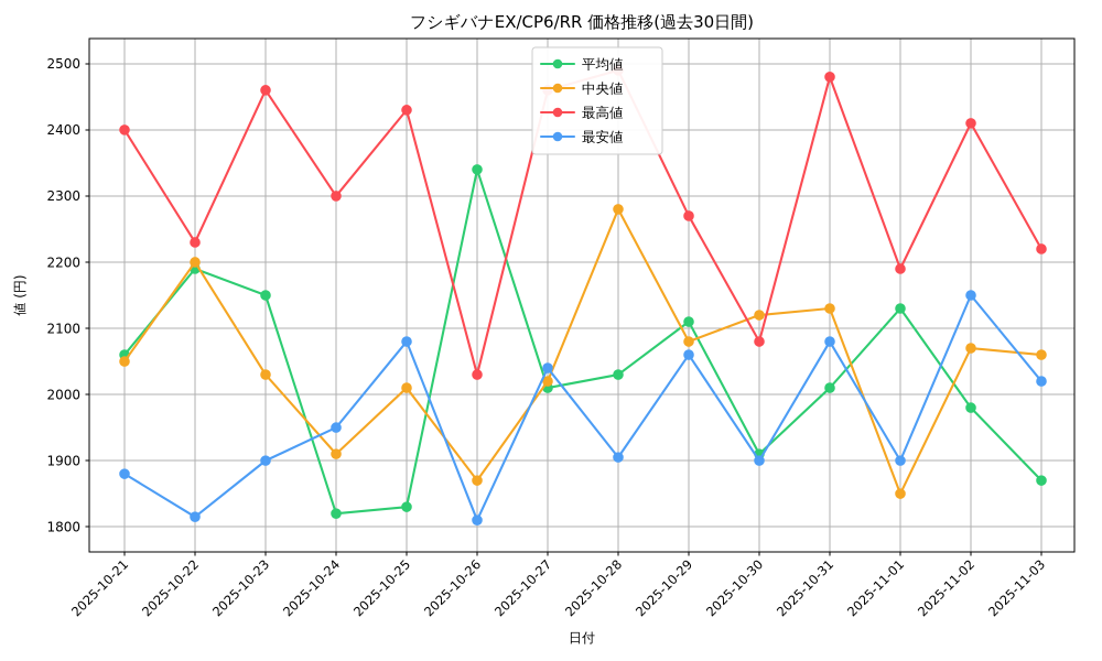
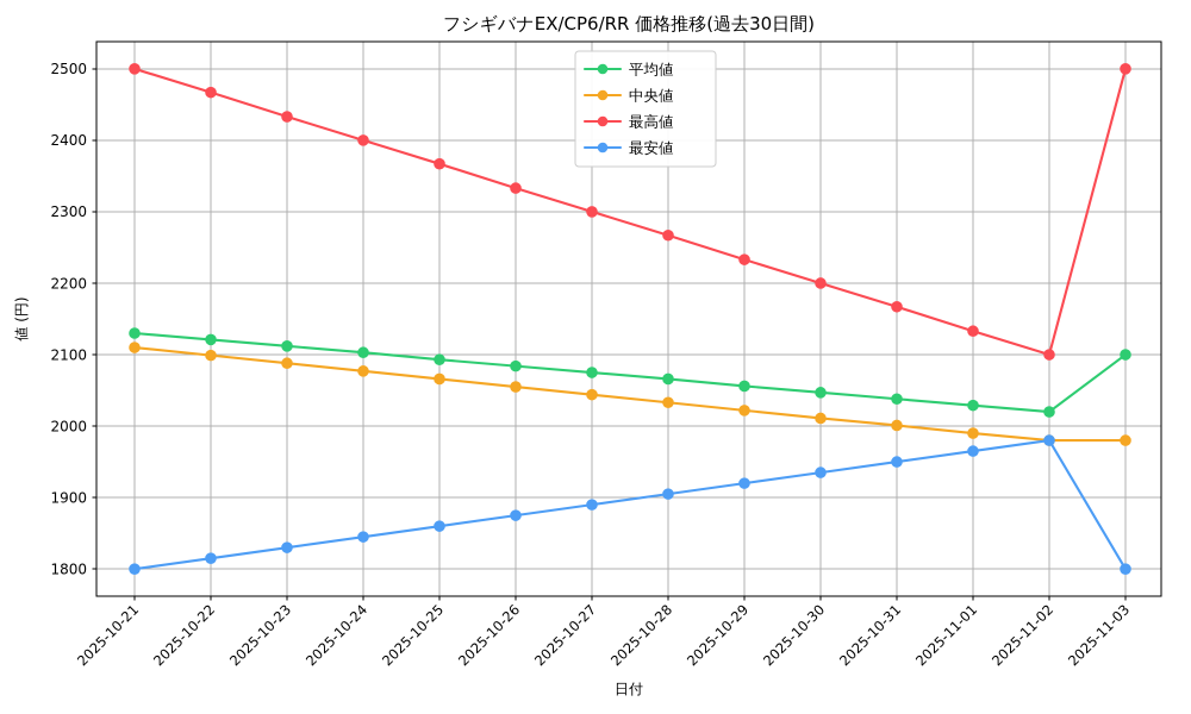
平均値/2025-10-21: 2060 -> 2130
中央値/2025-10-21: 2050 -> 2110
最高値/2025-10-21: 2400 -> 2500
最安値/2025-10-21: 1880 -> 1800
平均値/2025-10-22: 2190 -> 2120
中央値/2025-10-22: 2200 -> 2100
最高値/2025-10-22: 2230 -> 2470
平均値/2025-10-23: 2150 -> 2110
中央値/2025-10-23: 2030 -> 2090
最高値/2025-10-23: 2460 -> 2430
最安値/2025-10-23: 1900 -> 1830
平均値/2025-10-24: 1820 -> 2100
中央値/2025-10-24: 1910 -> 2080
最高値/2025-10-24: 2300 -> 2400
最安値/2025-10-24: 1950 -> 1840
平均値/2025-10-25: 1830 -> 2090
中央値/2025-10-25: 2010 -> 2070
最高値/2025-10-25: 2430 -> 2370
最安値/2025-10-25: 2080 -> 1860
平均値/2025-10-26: 2340 -> 2080
中央値/2025-10-26: 1870 -> 2060
最高値/2025-10-26: 2030 -> 2330
最安値/2025-10-26: 1810 -> 1880
平均値/2025-10-27: 2010 -> 2080
中央値/2025-10-27: 2020 -> 2040
最高値/2025-10-27: 2460 -> 2300
最安値/2025-10-27: 2040 -> 1890
平均値/2025-10-28: 2030 -> 2070
中央値/2025-10-28: 2280 -> 2030
最高値/2025-10-28: 2490 -> 2270
平均値/2025-10-29: 2110 -> 2060
中央値/2025-10-29: 2080 -> 2020
最高値/2025-10-29: 2270 -> 2230
最安値/2025-10-29: 2060 -> 1920
平均値/2025-10-30: 1910 -> 2050
中央値/2025-10-30: 2120 -> 2010
最高値/2025-10-30: 2080 -> 2200
最安値/2025-10-30: 1900 -> 1940
平均値/2025-10-31: 2010 -> 2040
中央値/2025-10-31: 2130 -> 2000
最高値/2025-10-31: 2480 -> 2170
最安値/2025-10-31: 2080 -> 1950
平均値/2025-11-01: 2130 -> 2030
中央値/2025-11-01: 1850 -> 1990
最高値/2025-11-01: 2190 -> 2130
最安値/2025-11-01: 1900 -> 1960
平均値/2025-11-02: 1980 -> 2020
中央値/2025-11-02: 2070 -> 1980
最高値/2025-11-02: 2410 -> 2100
最安値/2025-11-02: 2150 -> 1980
平均値/2025-11-03: 1870 -> 2100
中央値/2025-11-03: 2060 -> 1980
最高値/2025-11-03: 2220 -> 2500
最安値/2025-11-03: 2020 -> 1800
